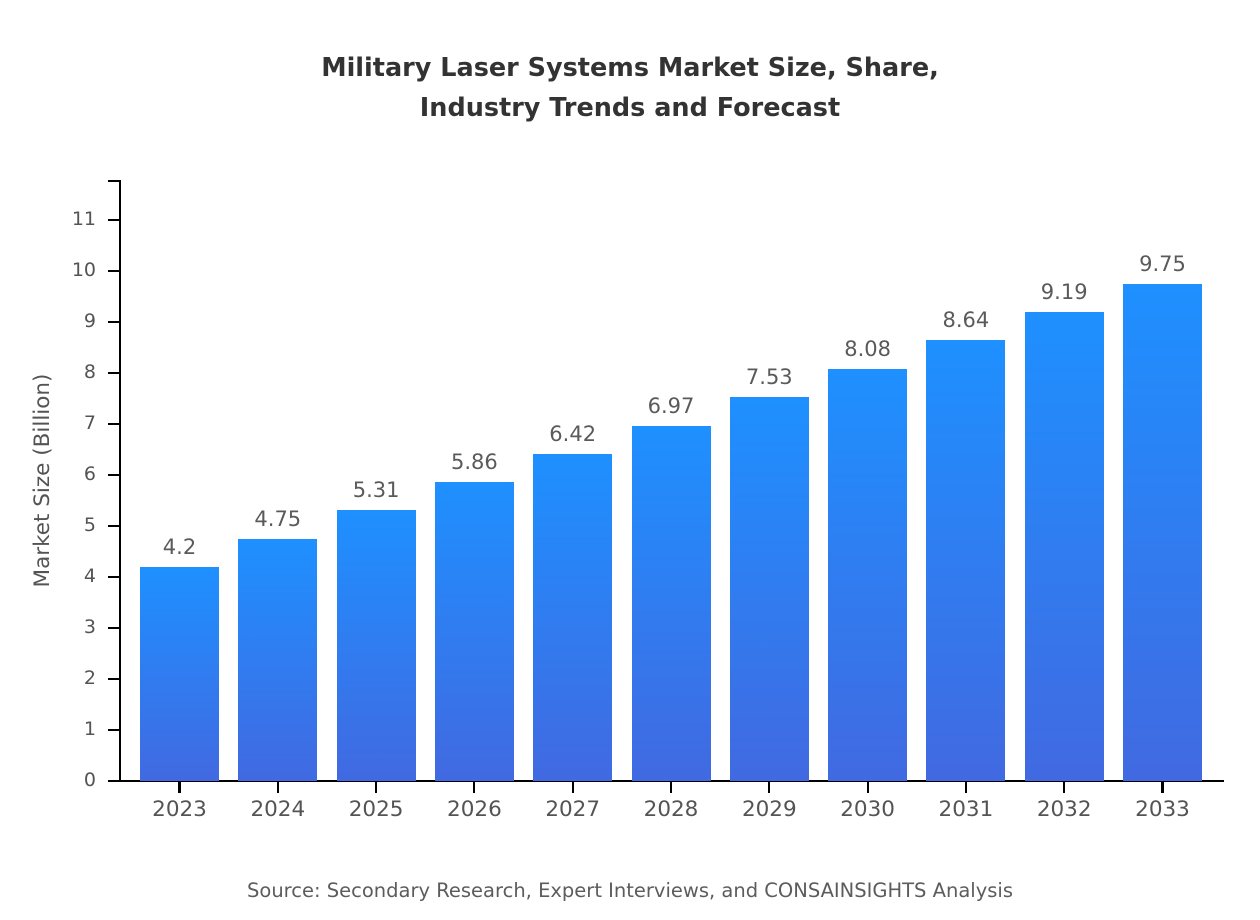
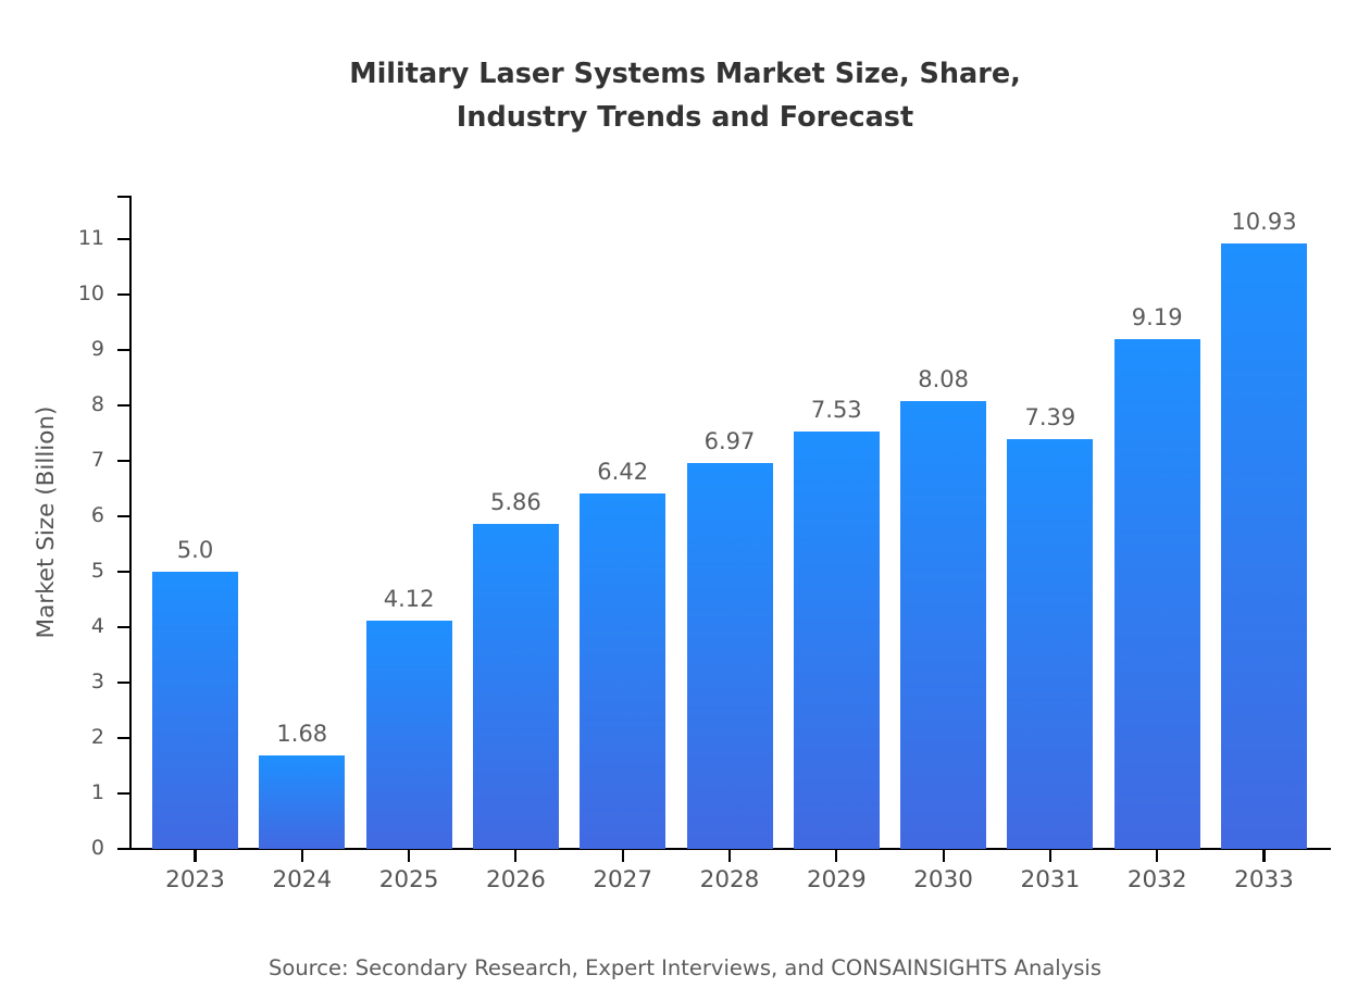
2023: 4.2 -> 5.0
2024: 4.75 -> 1.68
2025: 5.31 -> 4.12
2031: 8.64 -> 7.39
2033: 9.75 -> 10.93
